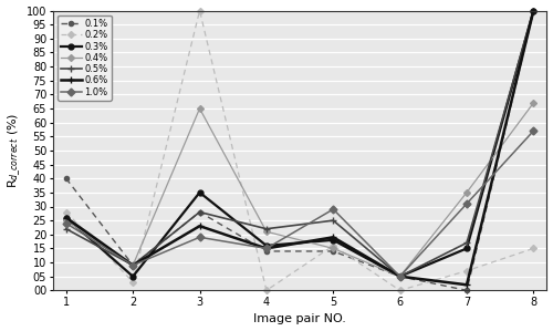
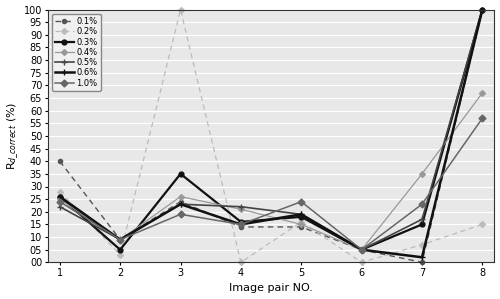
0.1%/3: 28 -> 24
0.4%/3: 65 -> 26
0.5%/3: 28 -> 23
0.5%/5: 25 -> 19
1.0%/5: 29 -> 24
1.0%/7: 31 -> 23
